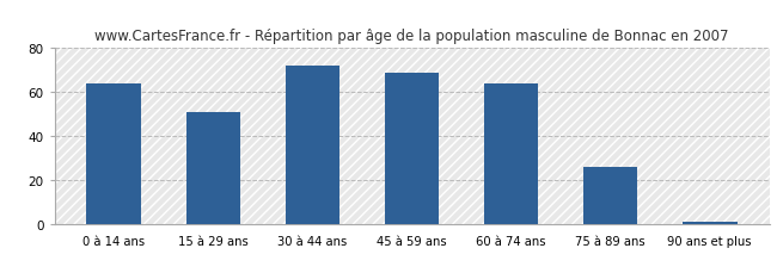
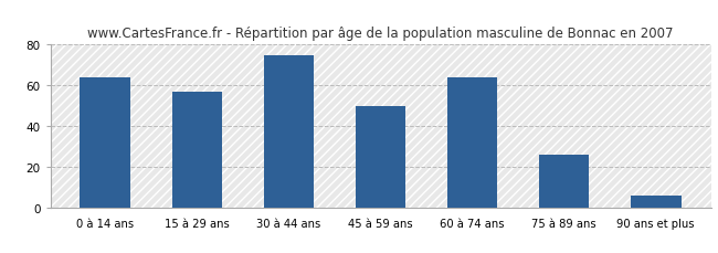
15 à 29 ans: 51 -> 57
30 à 44 ans: 72 -> 75
45 à 59 ans: 69 -> 50
90 ans et plus: 1 -> 6
